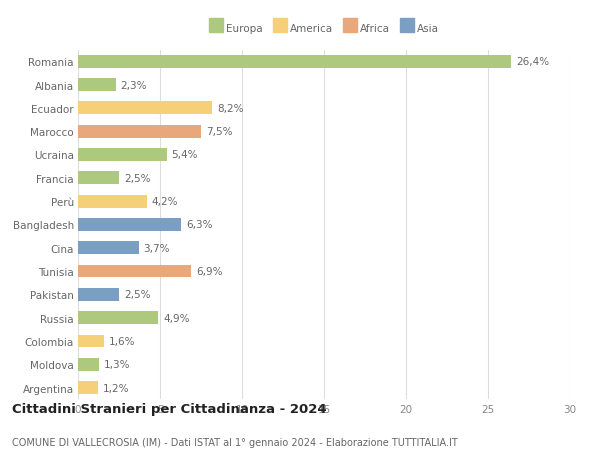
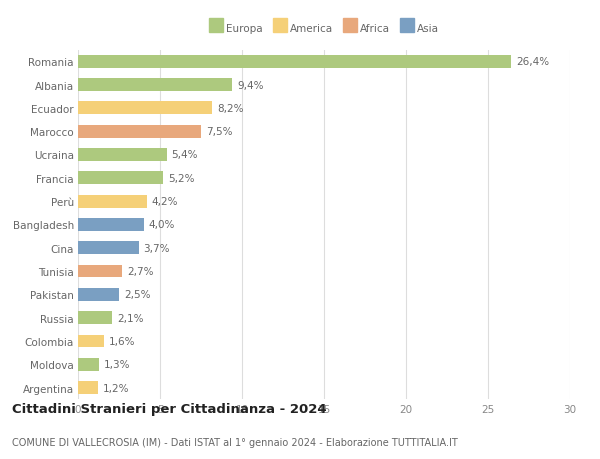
Albania: 2,3% -> 9,4%
Francia: 2,5% -> 5,2%
Bangladesh: 6,3% -> 4,0%
Tunisia: 6,9% -> 2,7%
Russia: 4,9% -> 2,1%
